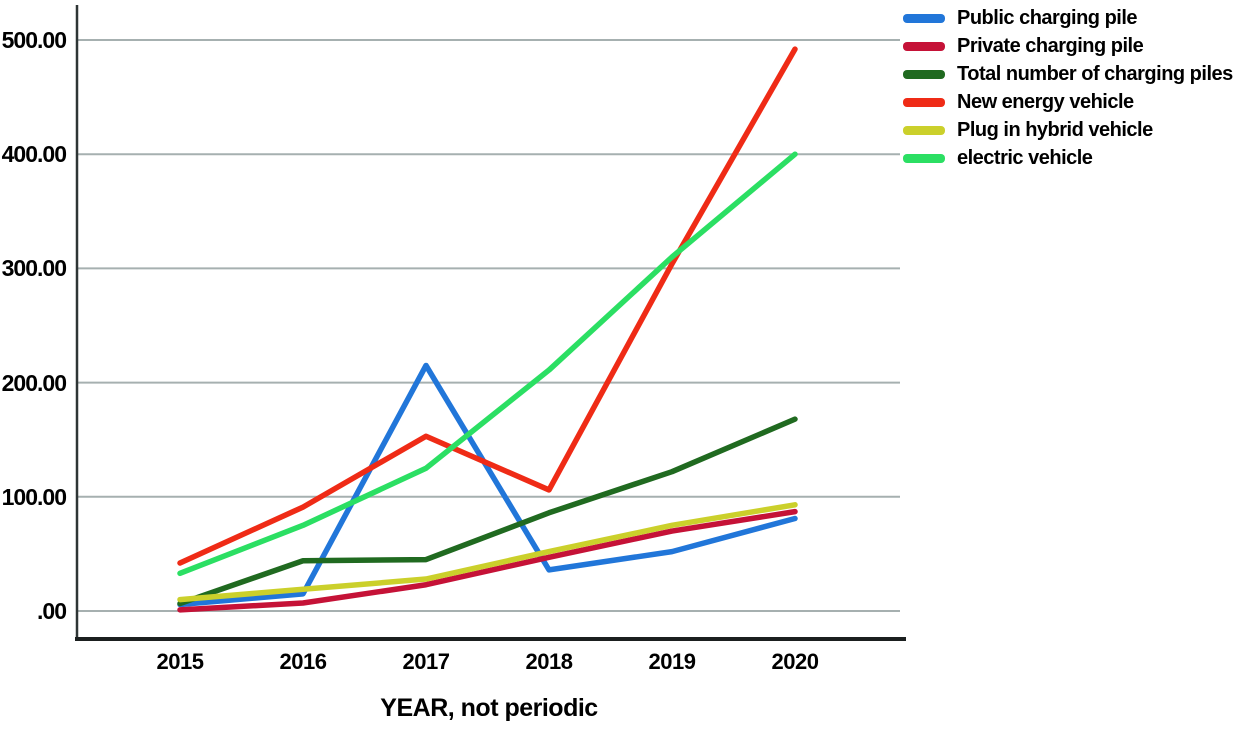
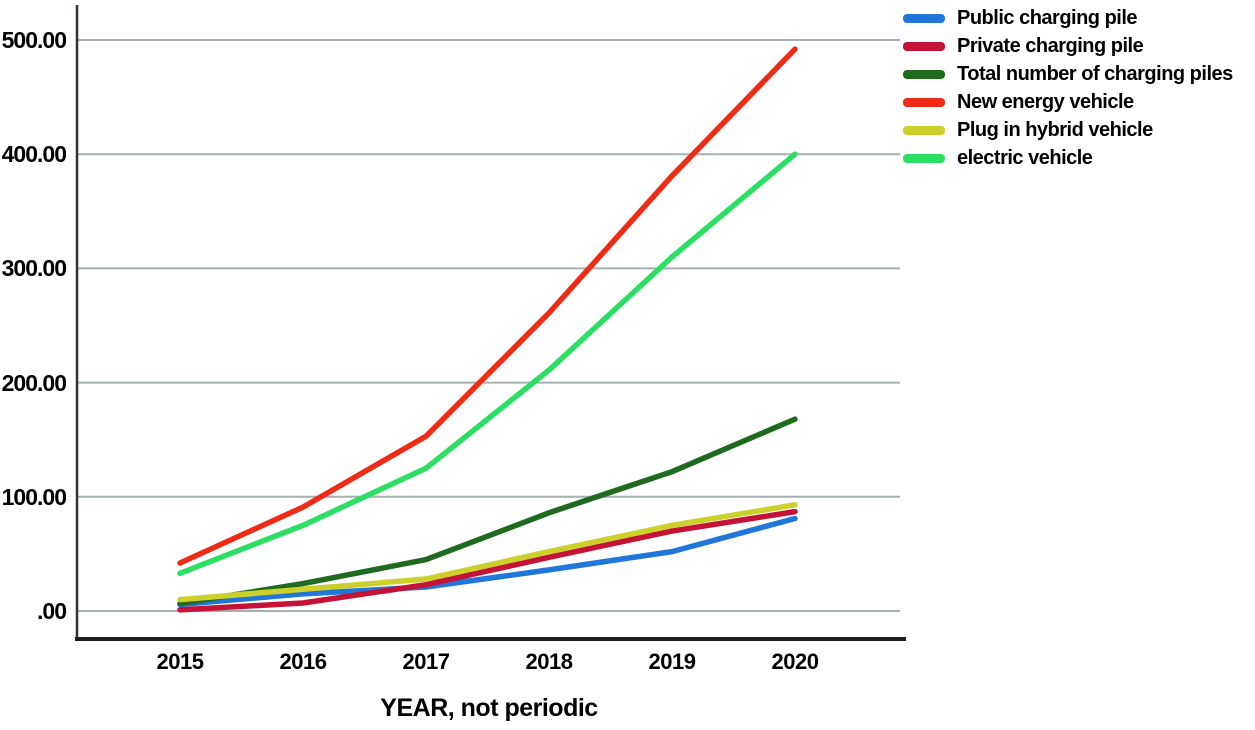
Total number of charging piles/2016: 44 -> 24
Public charging pile/2017: 215 -> 21
New energy vehicle/2018: 106 -> 261
New energy vehicle/2019: 304 -> 381
